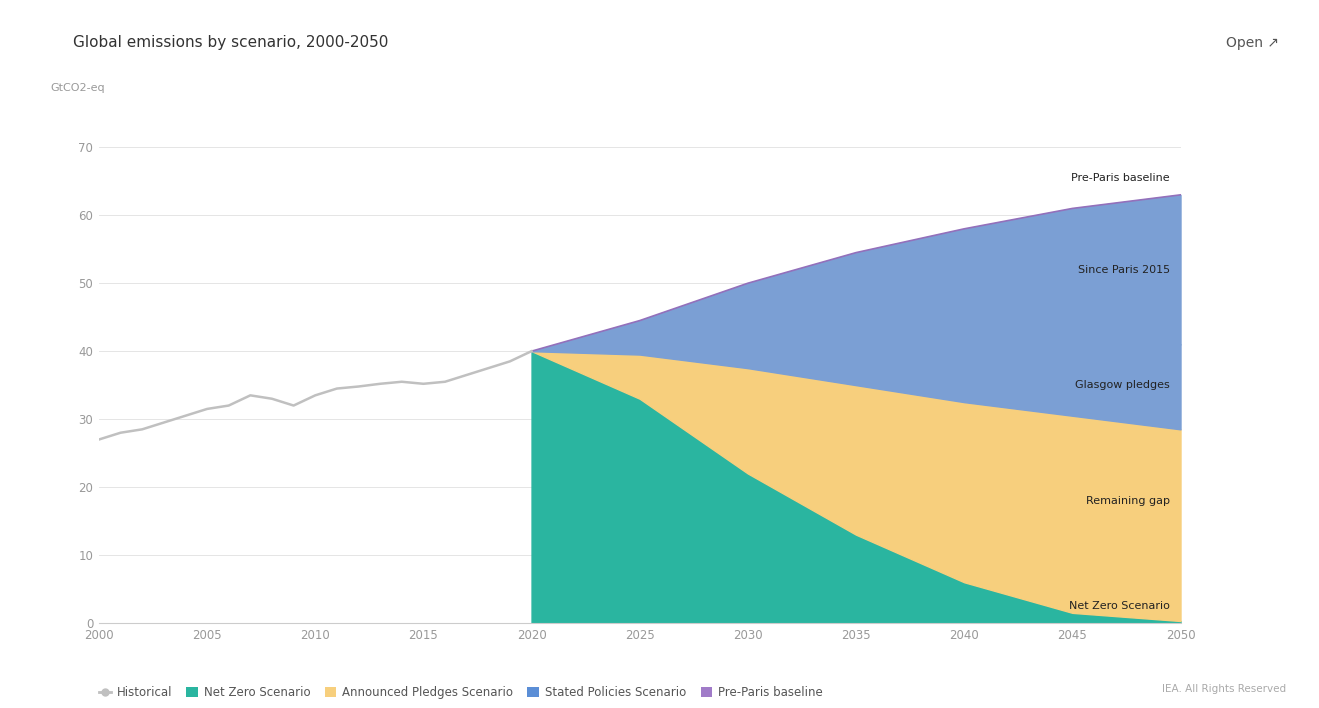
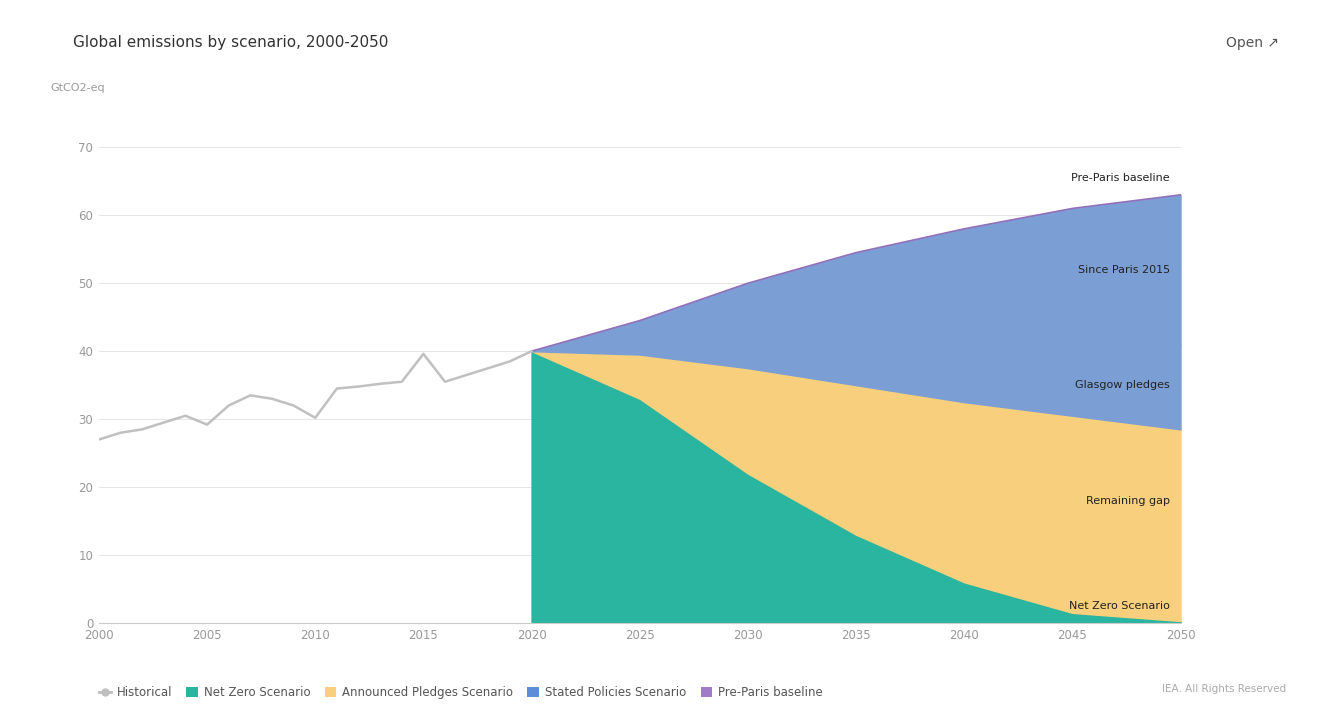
Historical/2005: 31.5 -> 29.2
Historical/2010: 33.5 -> 30.2
Historical/2015: 35.2 -> 39.6
